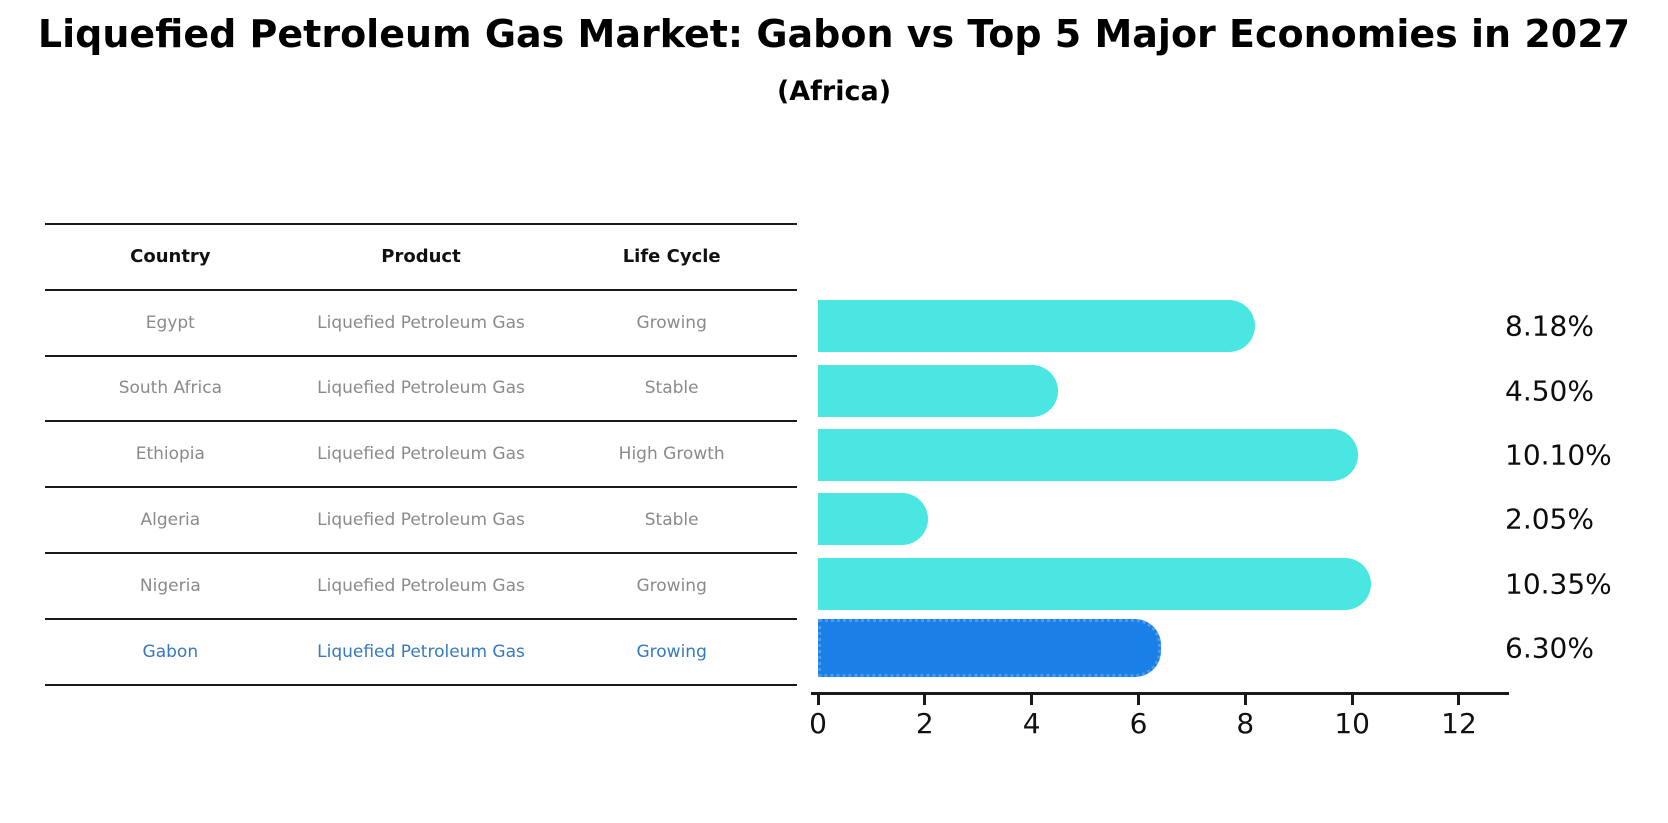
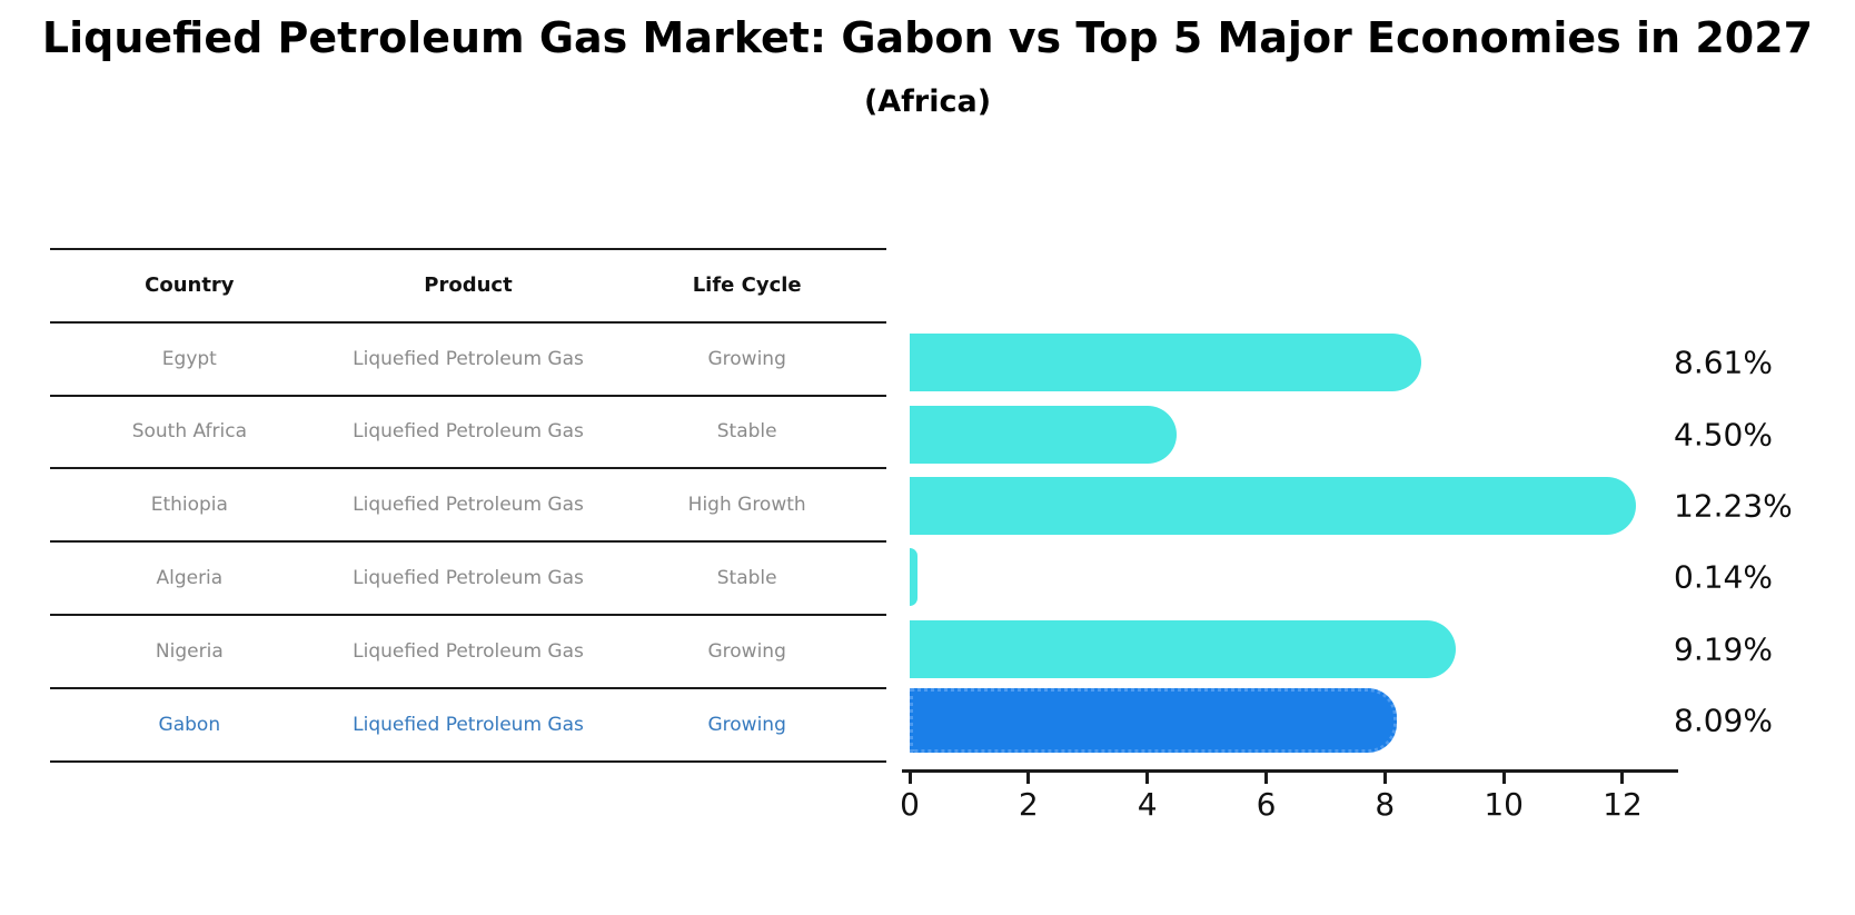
Egypt: 8.18% -> 8.61%
Ethiopia: 10.10% -> 12.23%
Algeria: 2.05% -> 0.14%
Nigeria: 10.35% -> 9.19%
Gabon: 6.30% -> 8.09%
